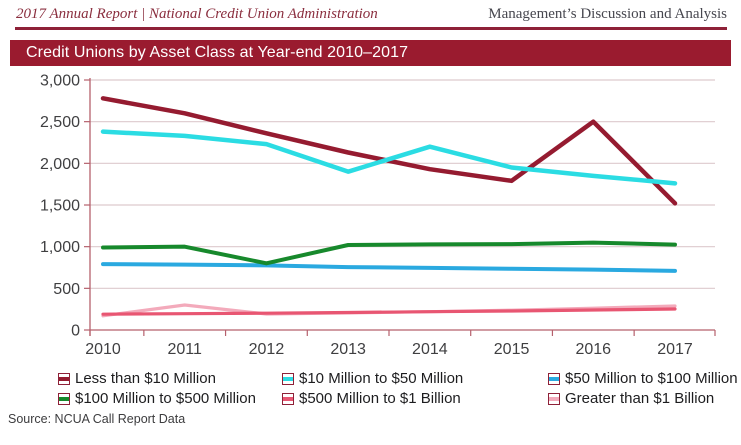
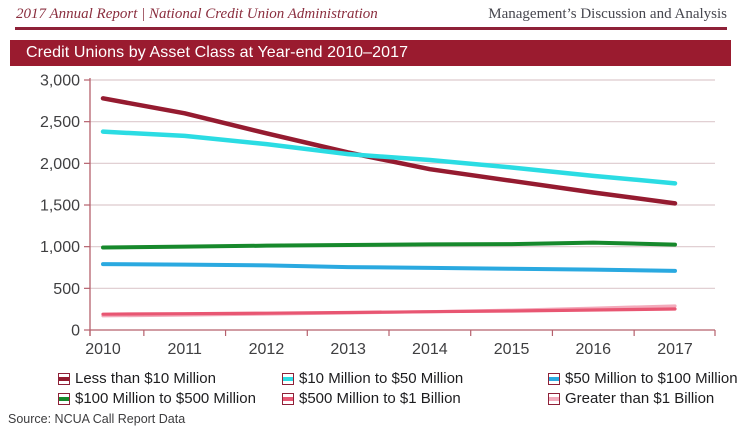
Greater than $1 Billion/2011: 300 -> 200
$100 Million to $500 Million/2012: 800 -> 1000
$10 Million to $50 Million/2013: 1900 -> 2100
$10 Million to $50 Million/2014: 2200 -> 2000
Less than $10 Million/2016: 2500 -> 1600
